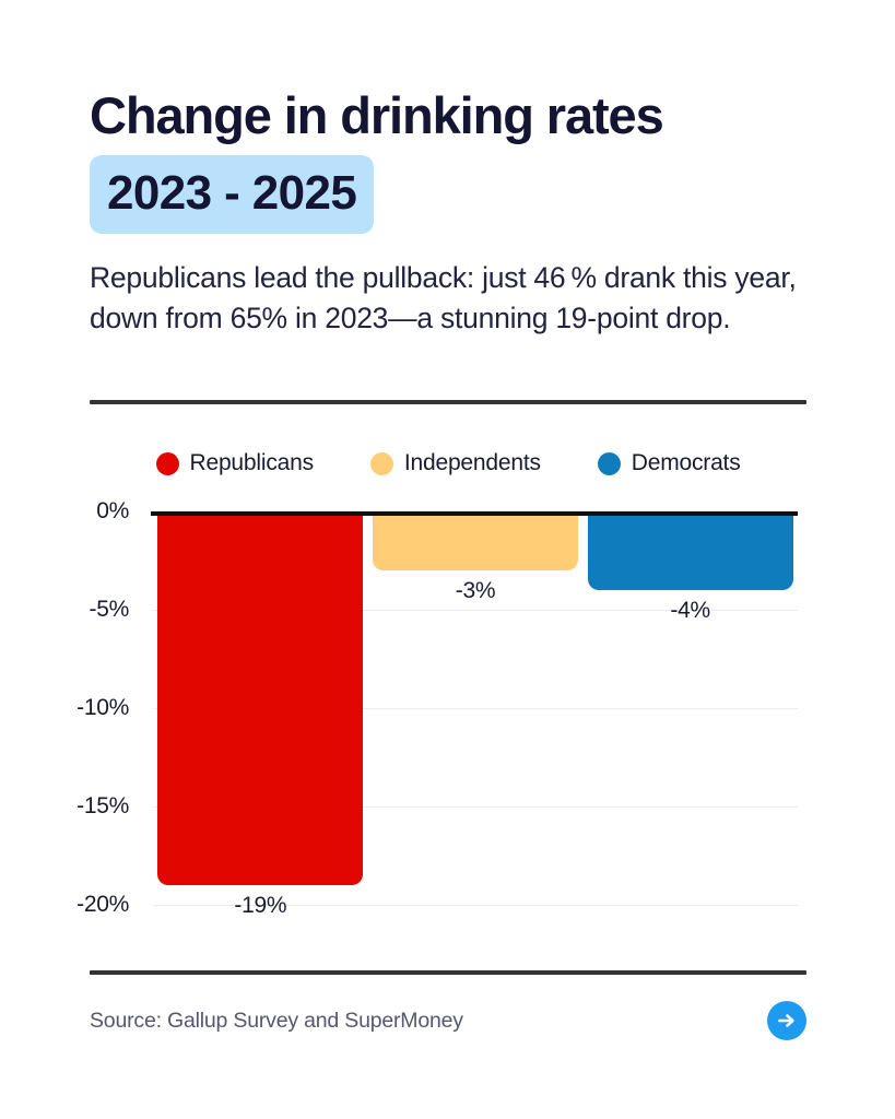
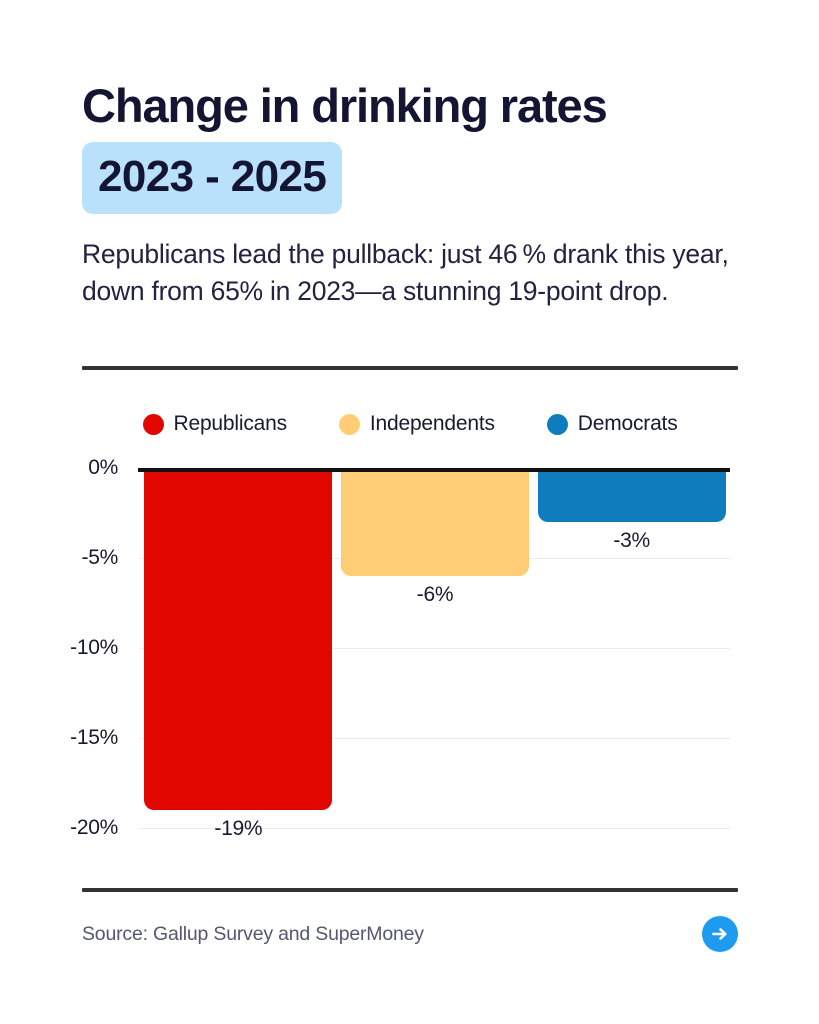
Independents: -3% -> -6%
Democrats: -4% -> -3%
